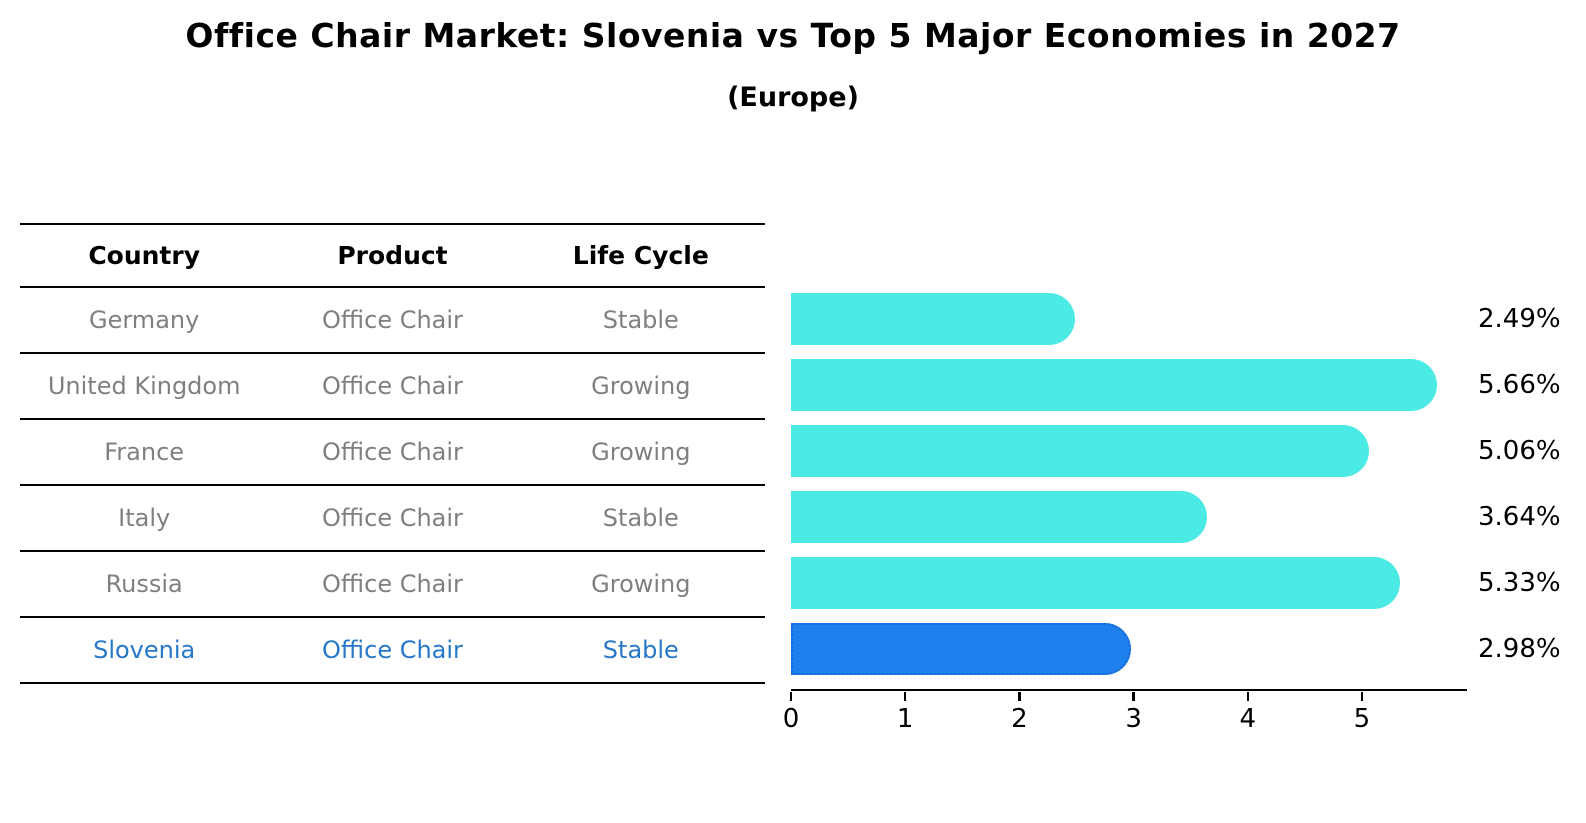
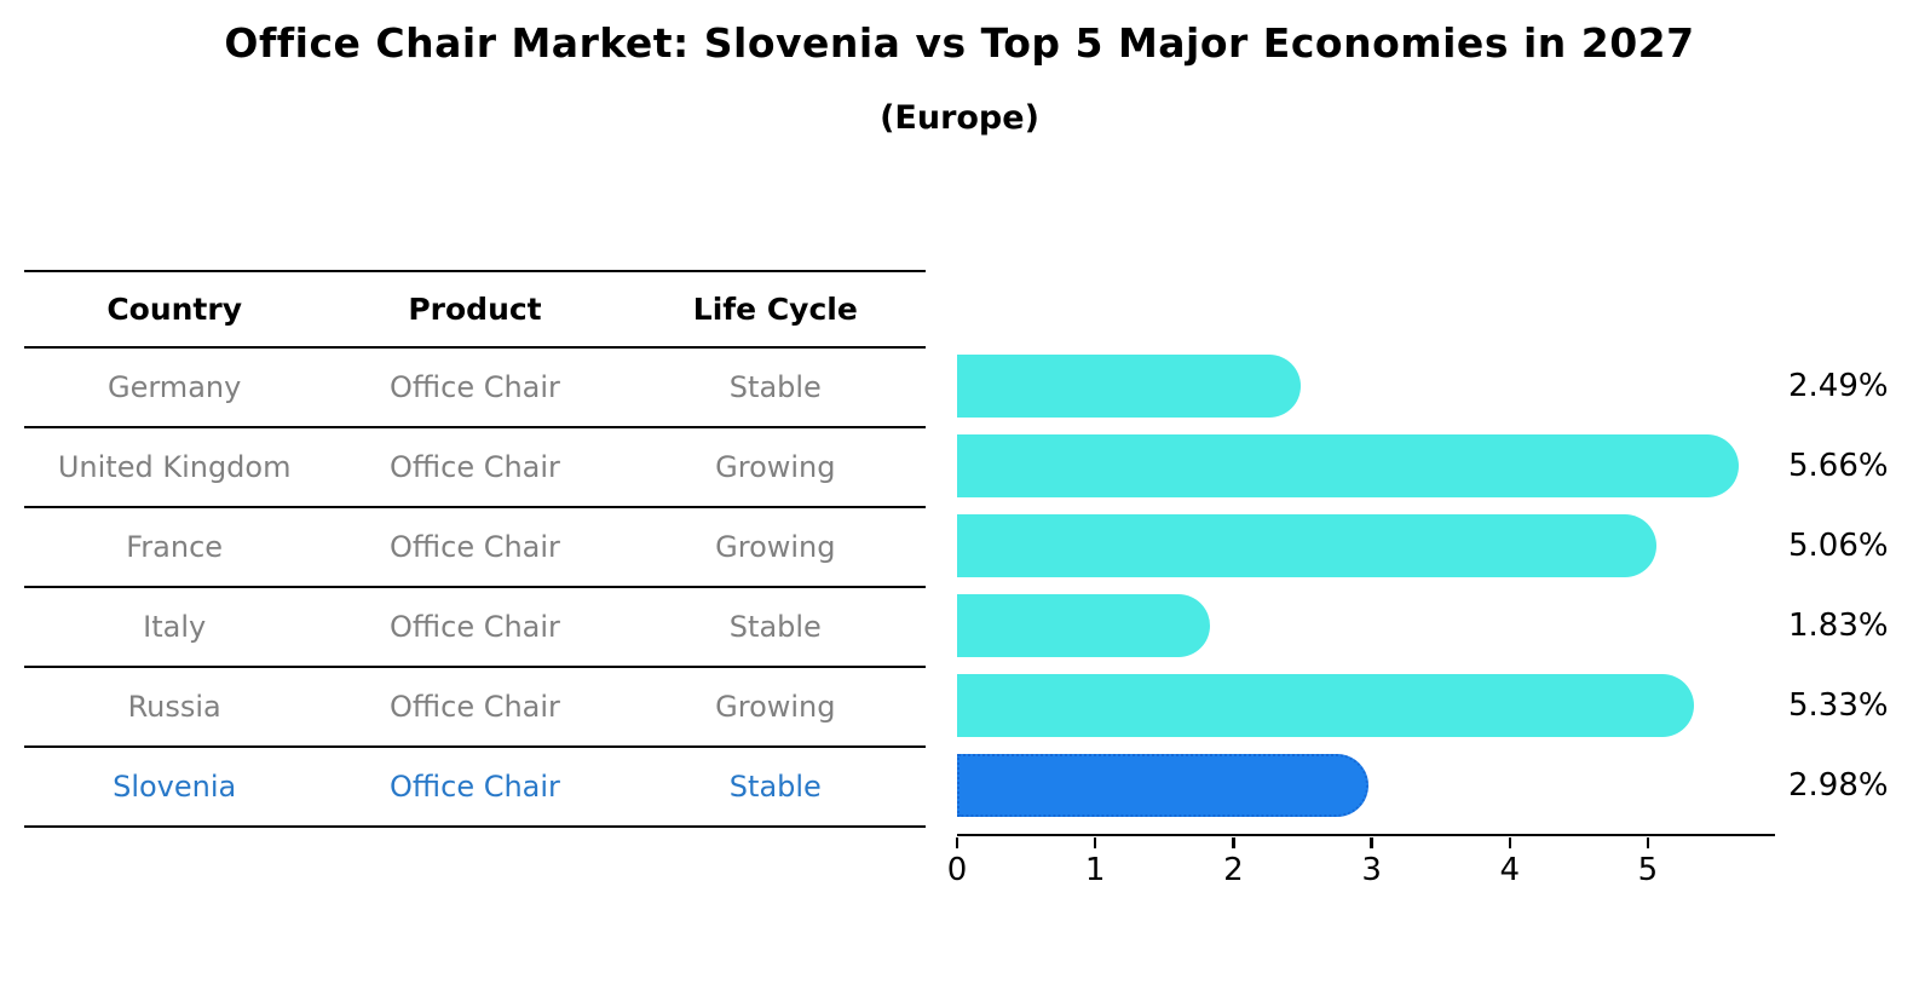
Italy: 3.64% -> 1.83%
